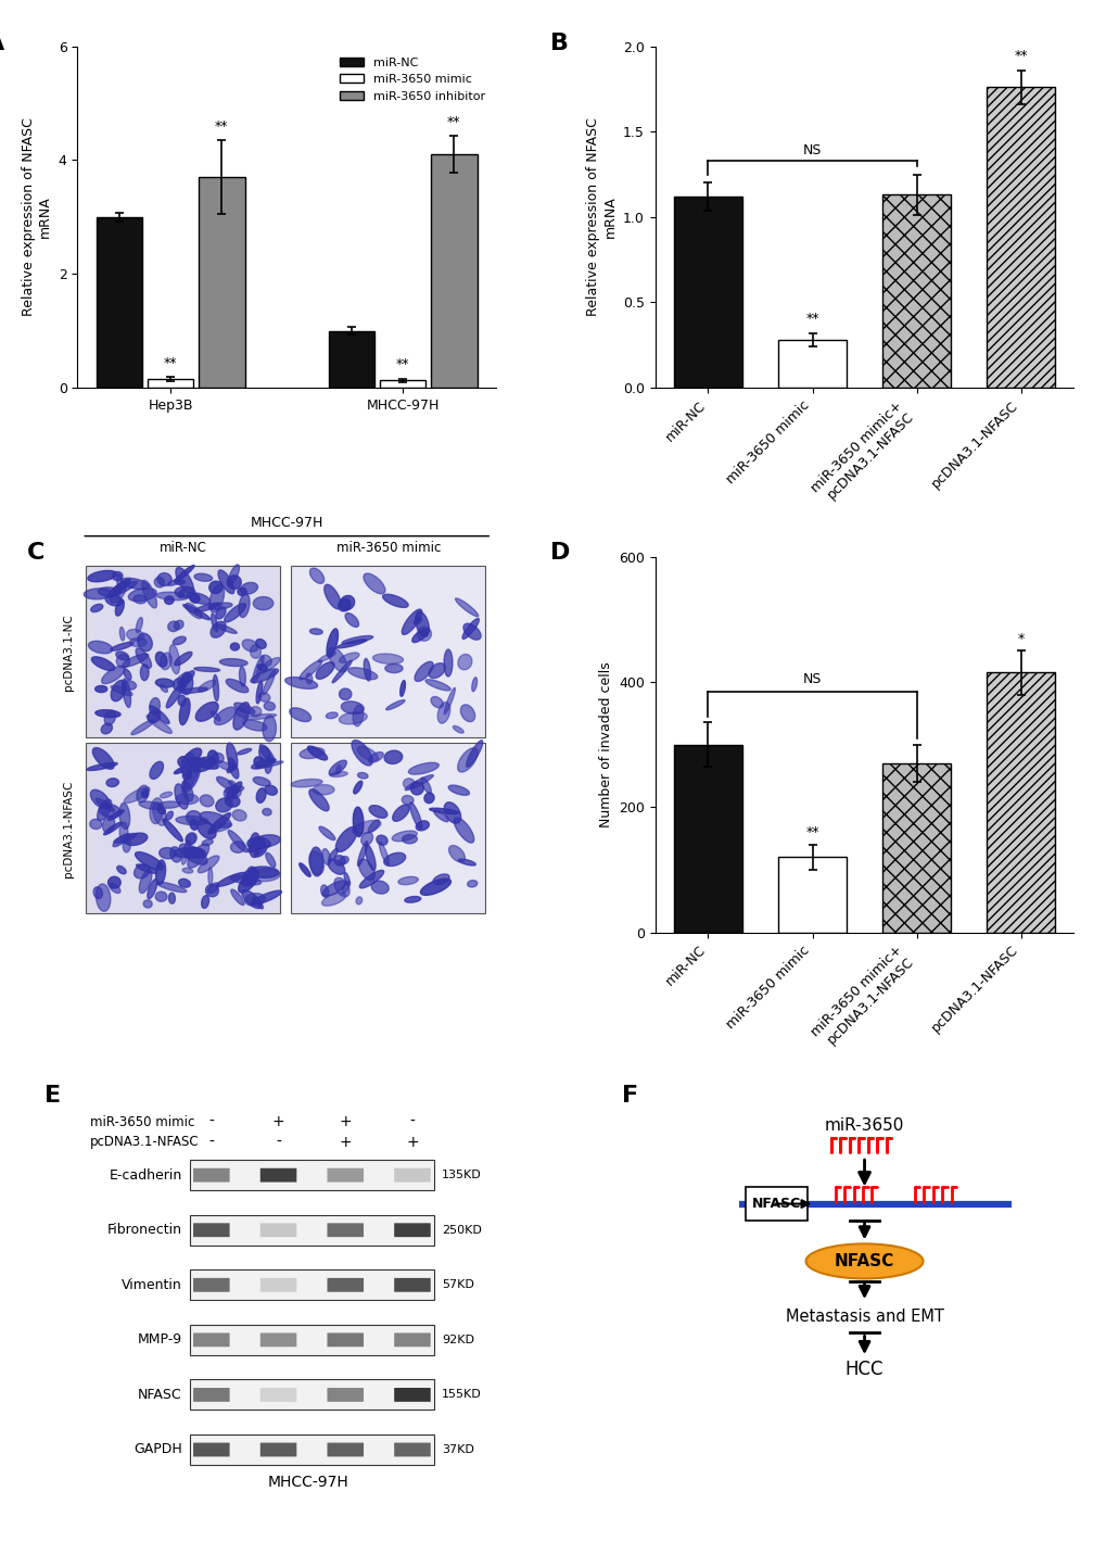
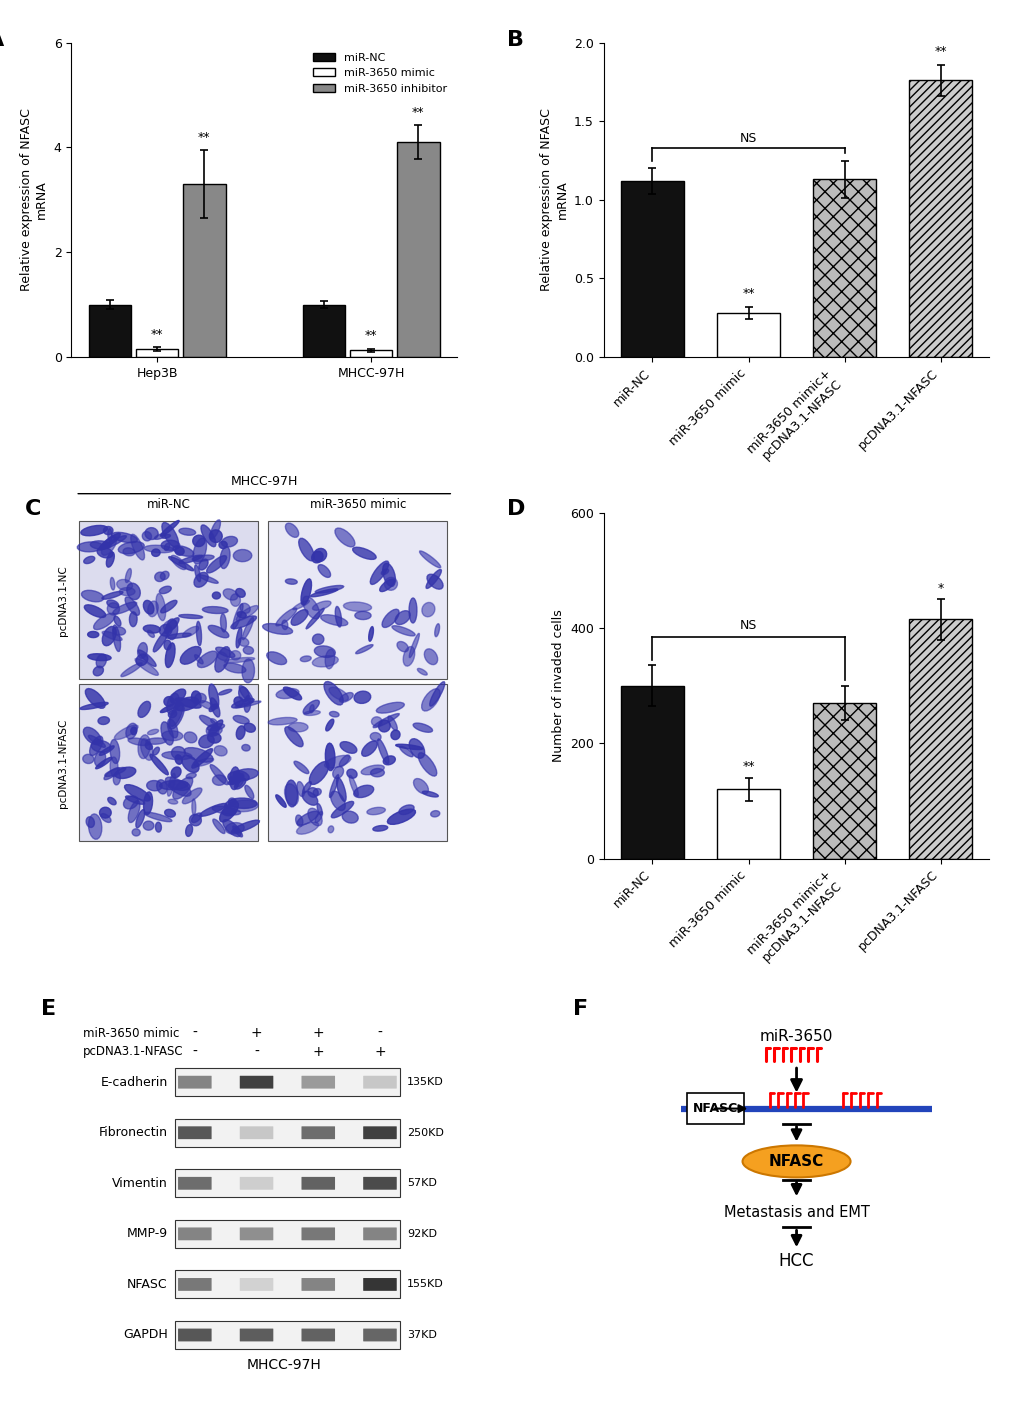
miR-NC/Hep3B: 3 -> 1
miR-3650 inhibitor/Hep3B: 3.7 -> 3.3
